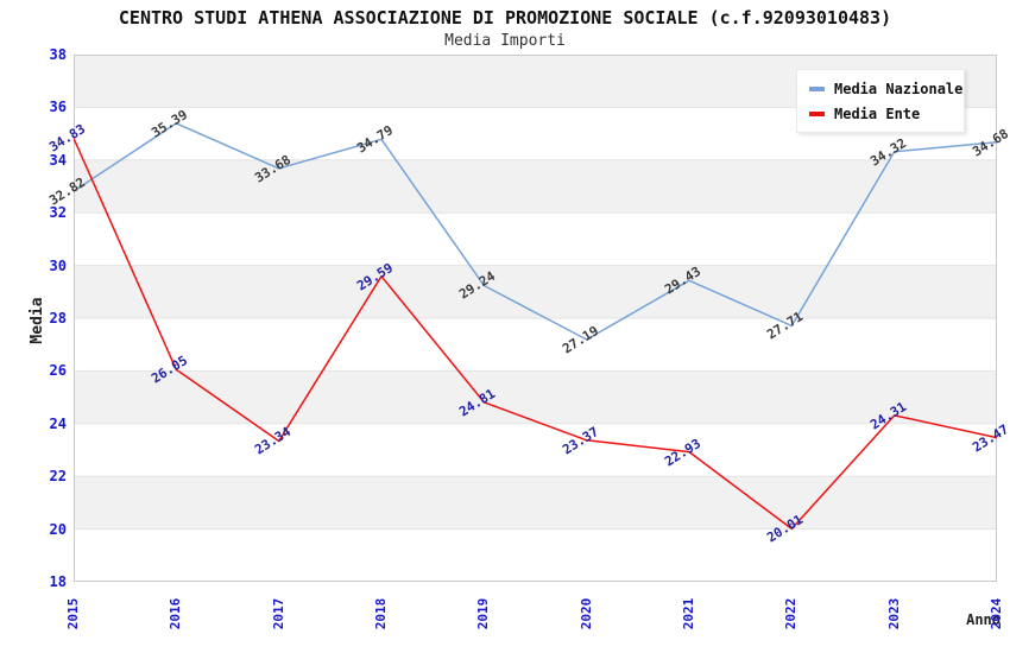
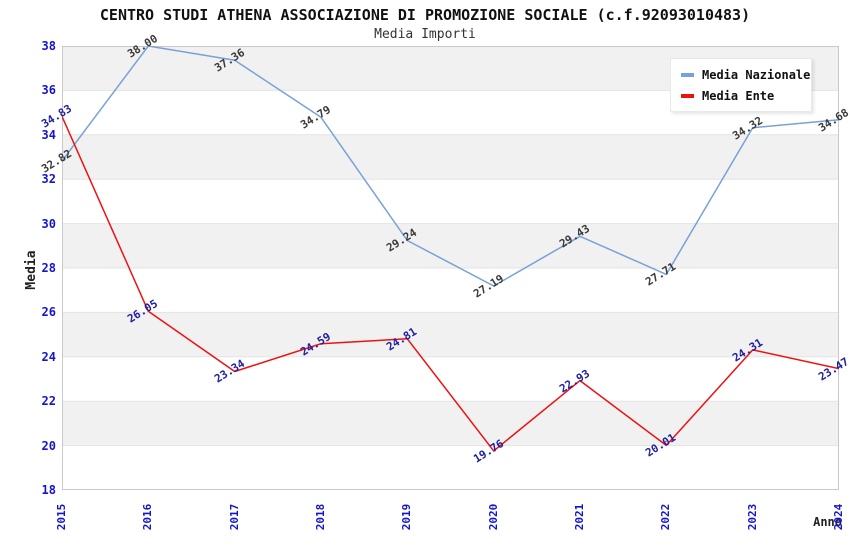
Media Nazionale/2016: 35.39 -> 38.00
Media Nazionale/2017: 33.68 -> 37.36
Media Ente/2018: 29.59 -> 24.59
Media Ente/2020: 23.37 -> 19.76
